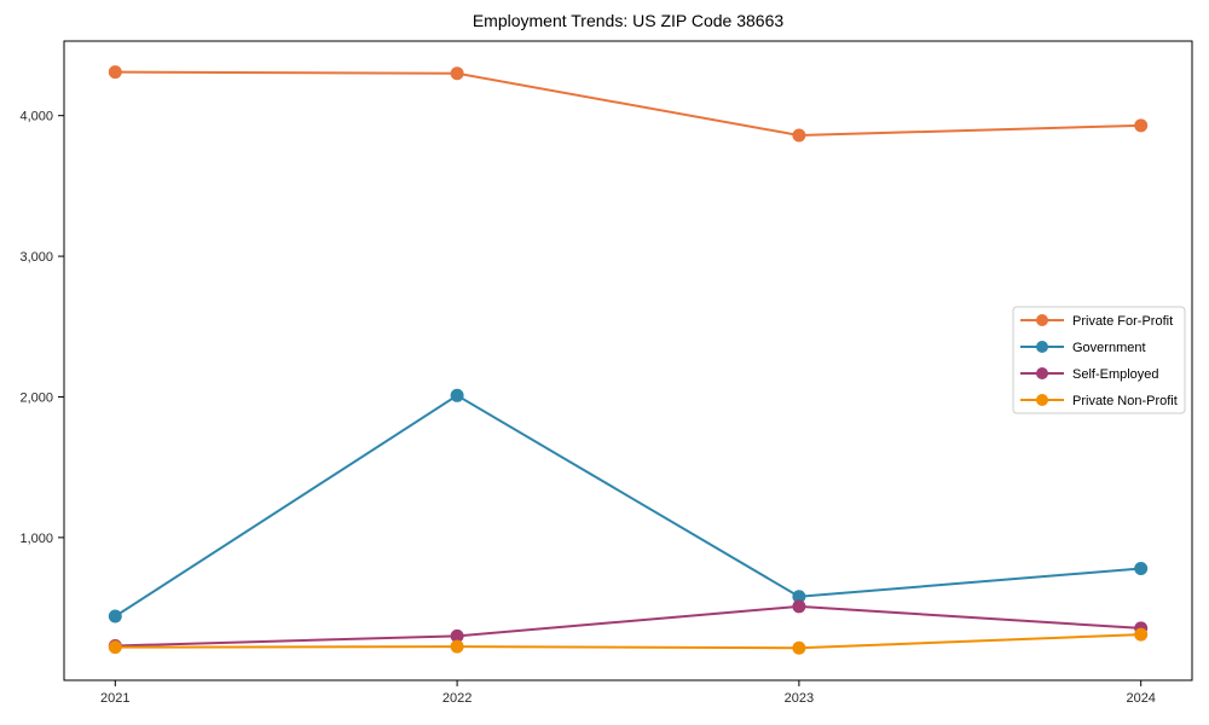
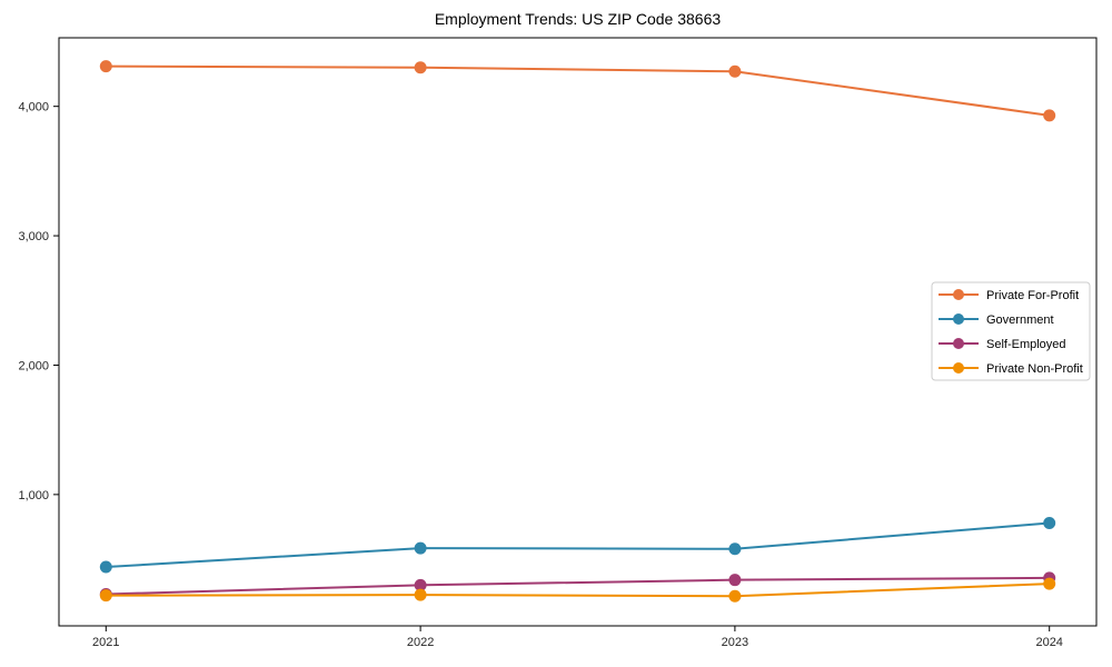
Government/2022: 2010 -> 580
Private For-Profit/2023: 3860 -> 4270
Self-Employed/2023: 510 -> 340
